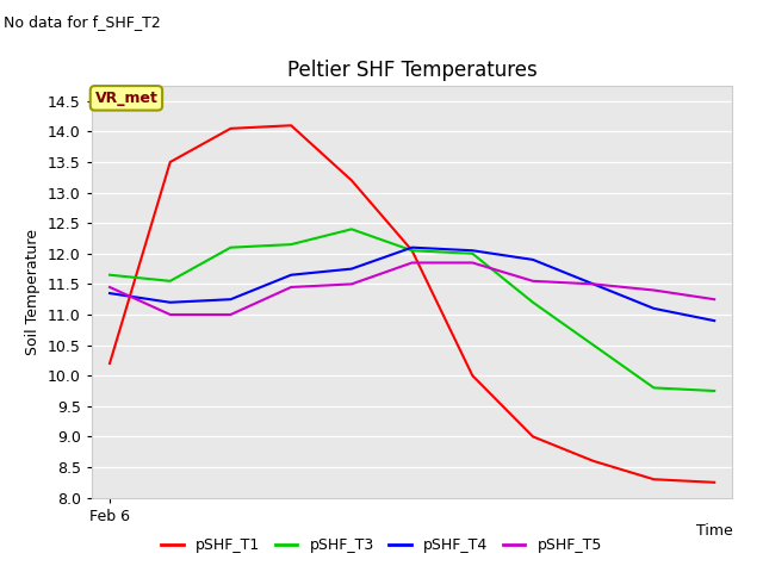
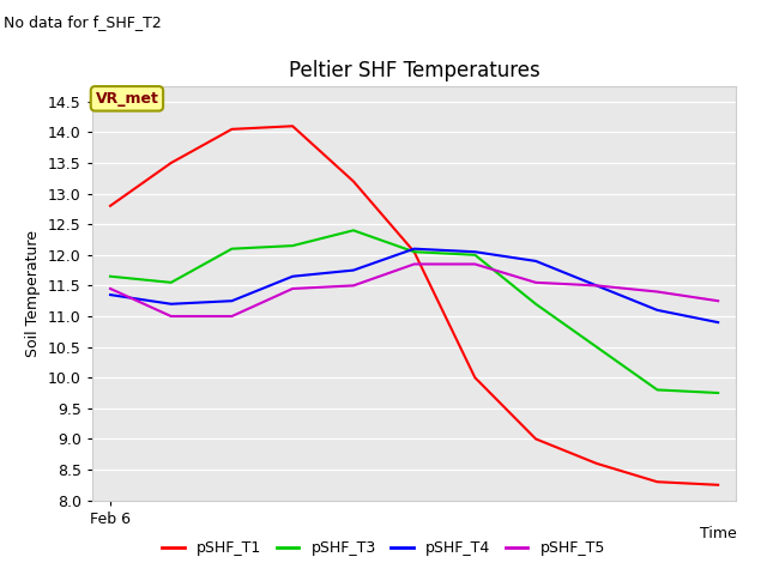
pSHF_T1/Feb 6: 10.20 -> 12.80
